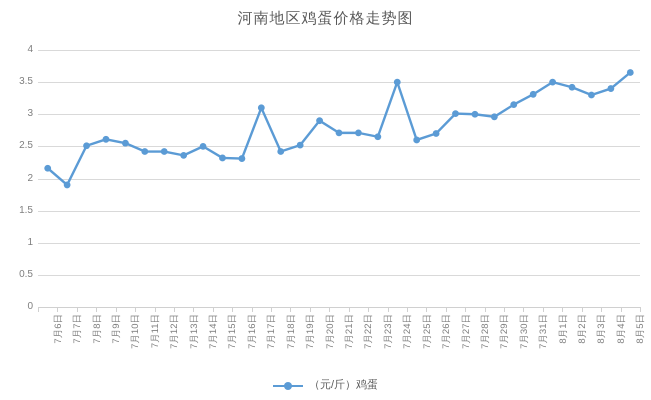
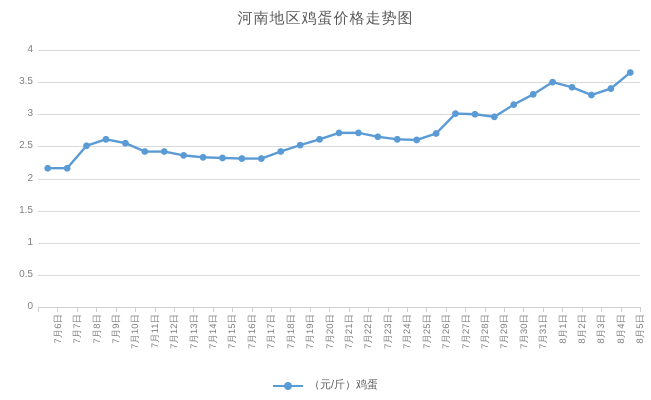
7月7日: 1.9 -> 2.2
7月14日: 2.5 -> 2.3
7月17日: 3.1 -> 2.3
7月20日: 2.9 -> 2.6
7月24日: 3.5 -> 2.6
